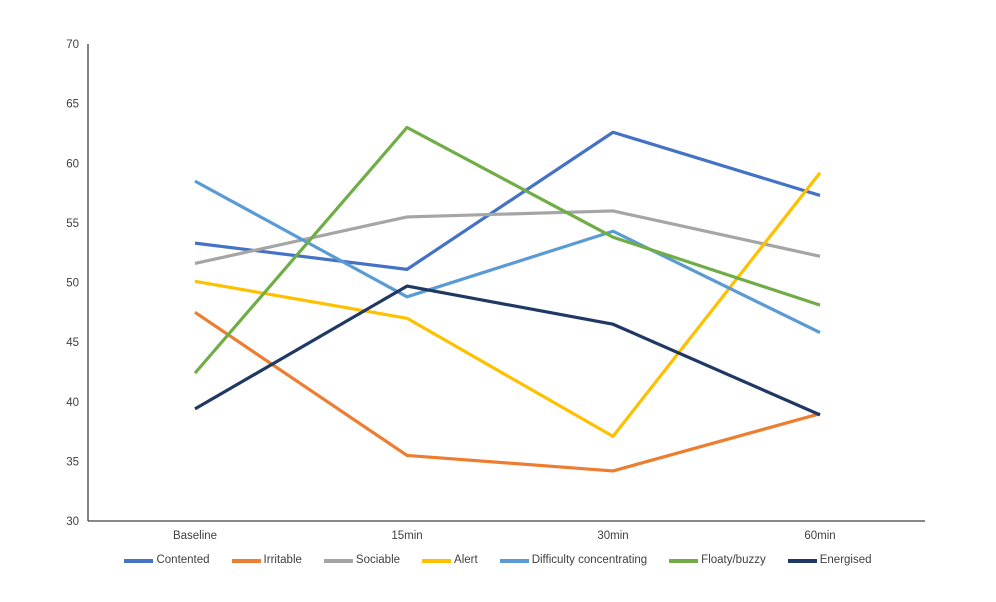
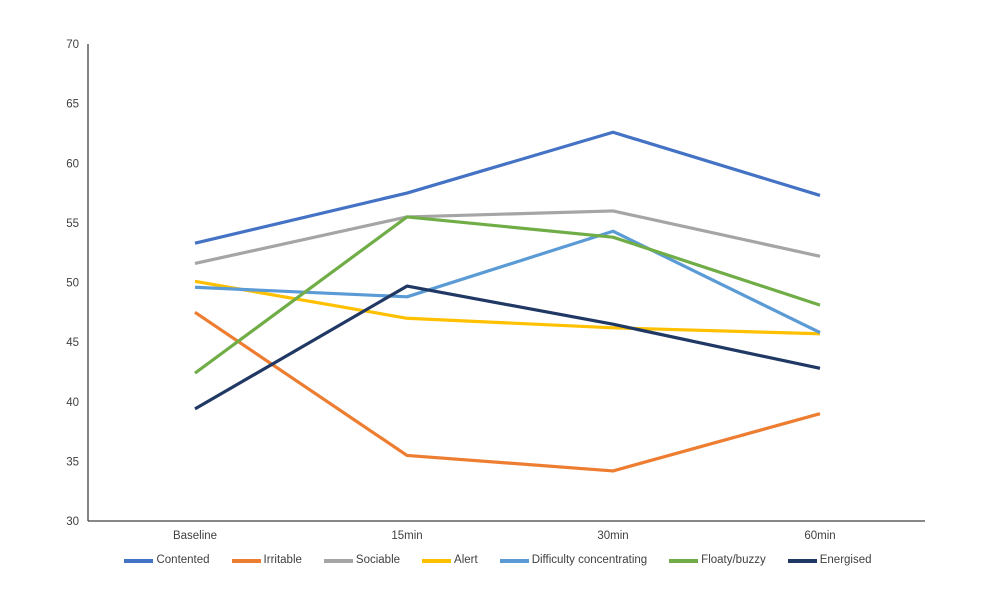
Difficulty concentrating/Baseline: 58.5 -> 49.6
Contented/15min: 51.1 -> 57.5
Floaty/buzzy/15min: 63.0 -> 55.5
Alert/30min: 37.1 -> 46.2
Alert/60min: 59.2 -> 45.7
Energised/60min: 38.9 -> 42.8
